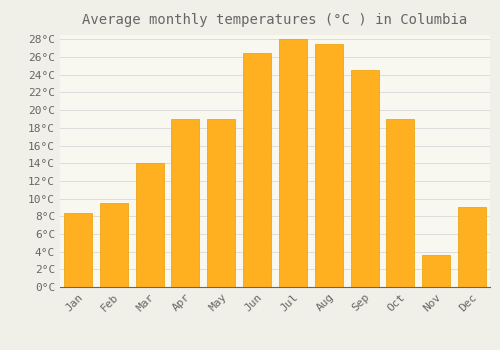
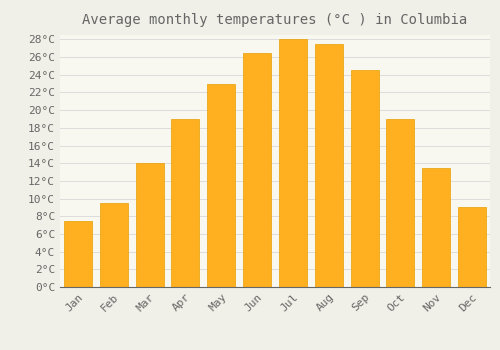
Jan: 8.4°C -> 7.5°C
May: 19.0°C -> 23.0°C
Nov: 3.6°C -> 13.5°C
